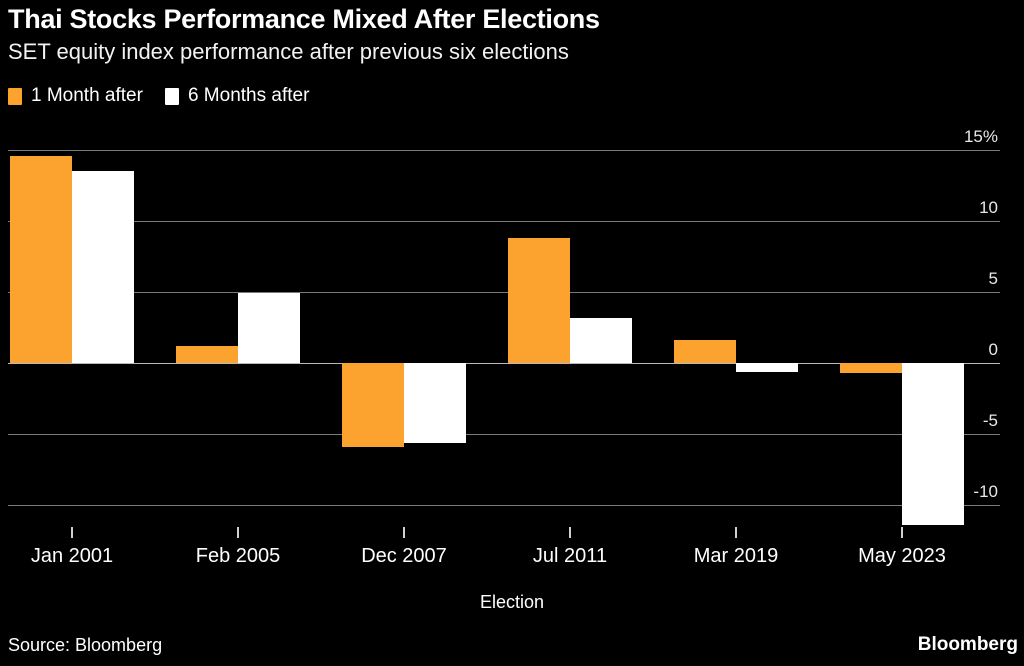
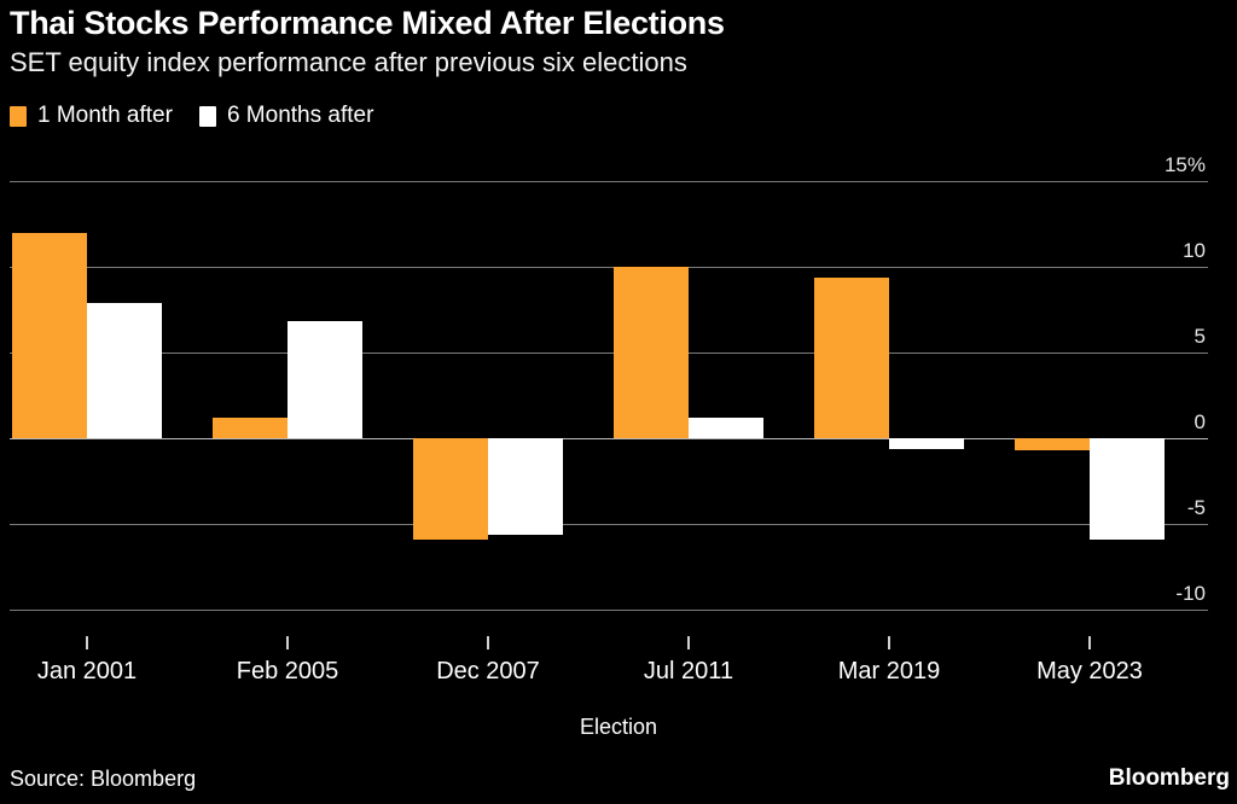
1 Month after/Jan 2001: 14.6% -> 12.0%
6 Months after/Jan 2001: 13.5% -> 7.9%
6 Months after/Feb 2005: 4.9% -> 6.8%
1 Month after/Jul 2011: 8.8% -> 10.0%
6 Months after/Jul 2011: 3.2% -> 1.2%
1 Month after/Mar 2019: 1.6% -> 9.4%
6 Months after/May 2023: -11.4% -> -5.9%
